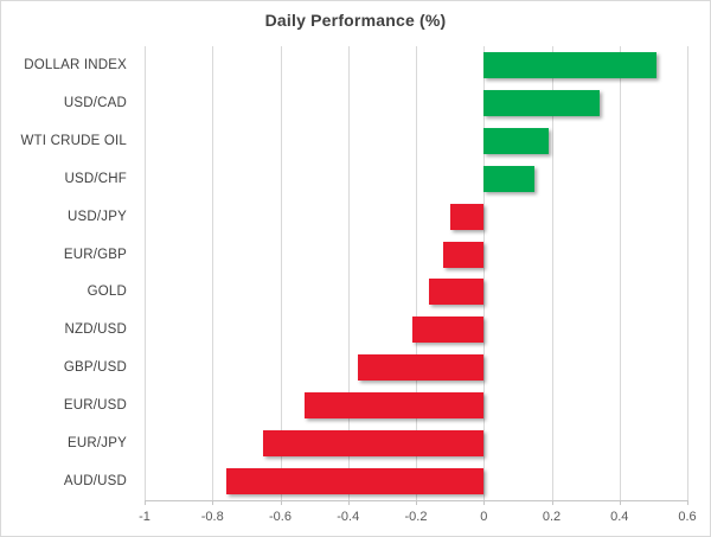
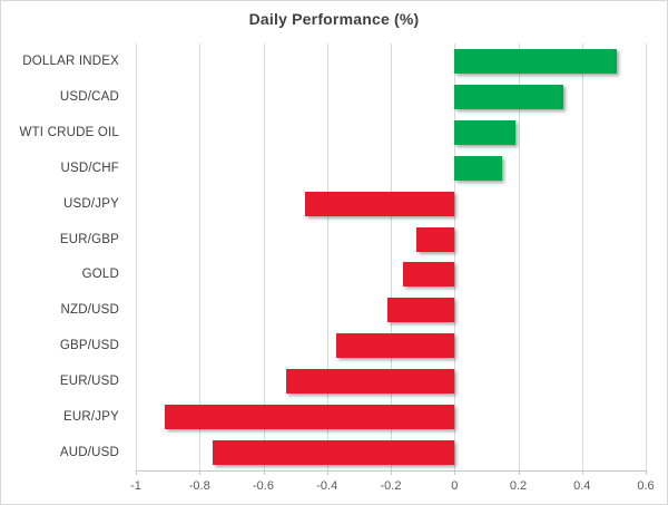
USD/JPY: -0.10 -> -0.47
EUR/JPY: -0.65 -> -0.91
